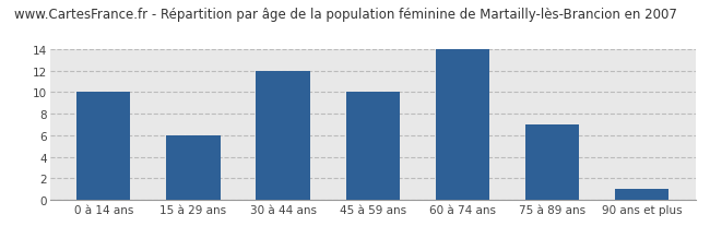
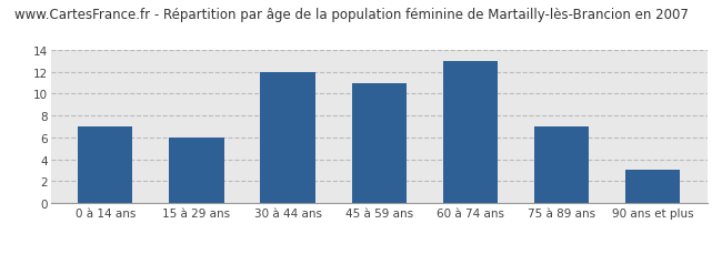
0 à 14 ans: 10 -> 7
45 à 59 ans: 10 -> 11
60 à 74 ans: 14 -> 13
90 ans et plus: 1 -> 3
